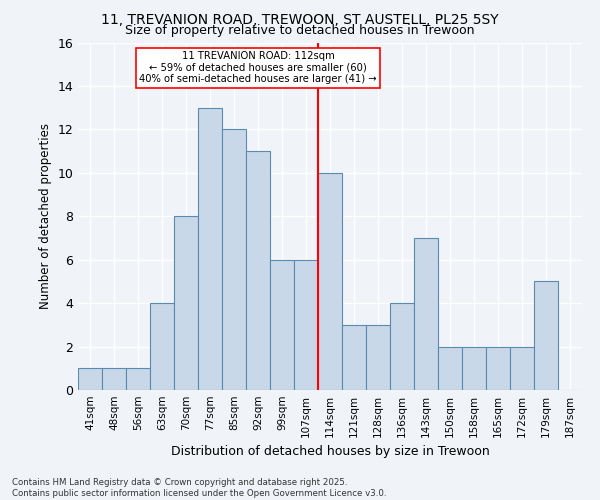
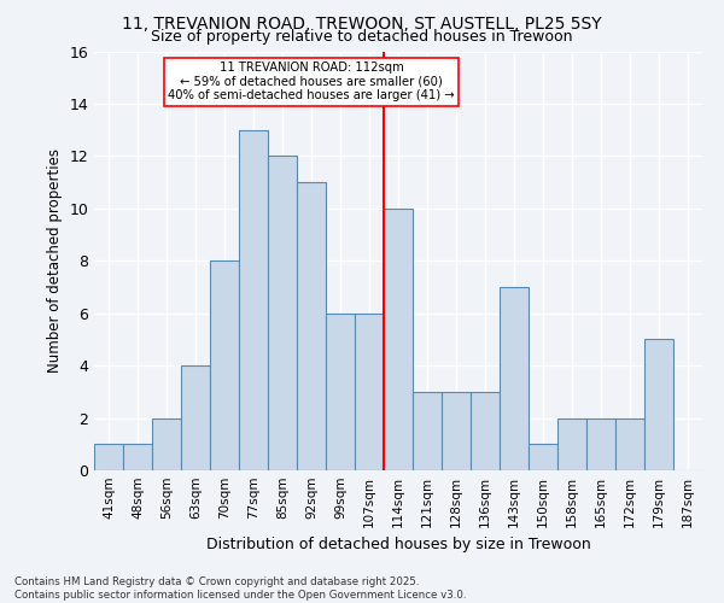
56sqm: 1 -> 2
136sqm: 4 -> 3
150sqm: 2 -> 1
